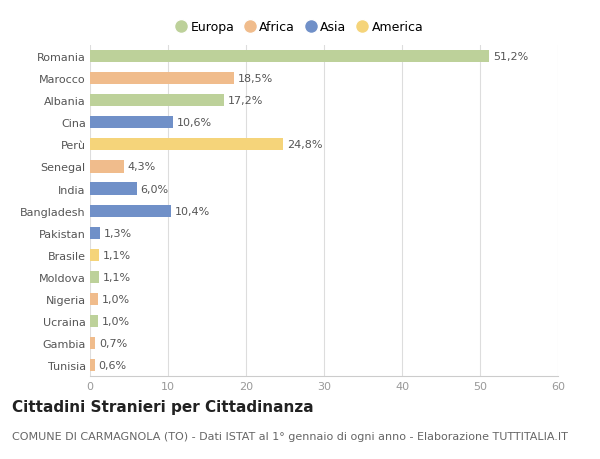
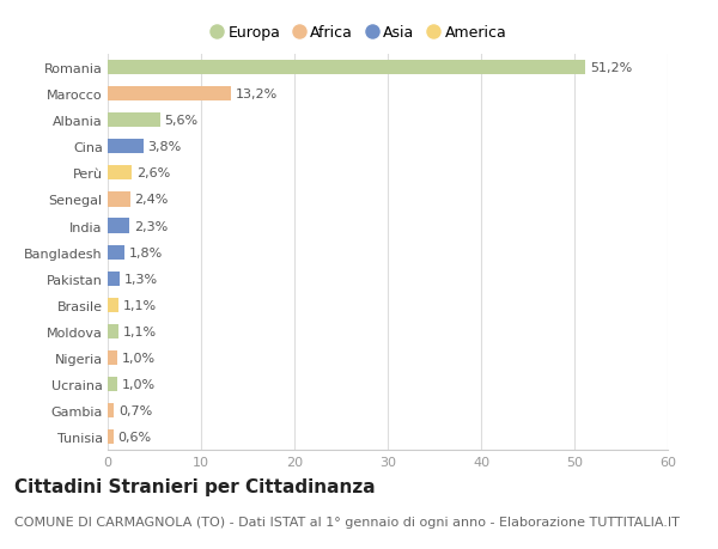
Marocco: 18,5% -> 13,2%
Albania: 17,2% -> 5,6%
Cina: 10,6% -> 3,8%
Perù: 24,8% -> 2,6%
Senegal: 4,3% -> 2,4%
India: 6,0% -> 2,3%
Bangladesh: 10,4% -> 1,8%
